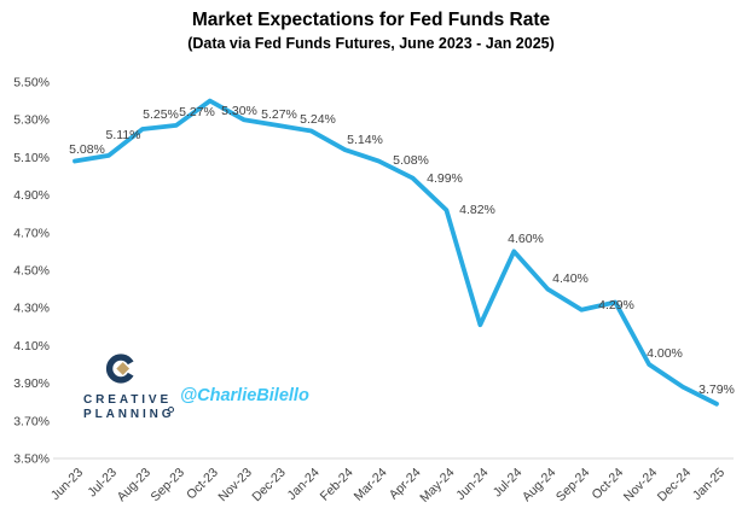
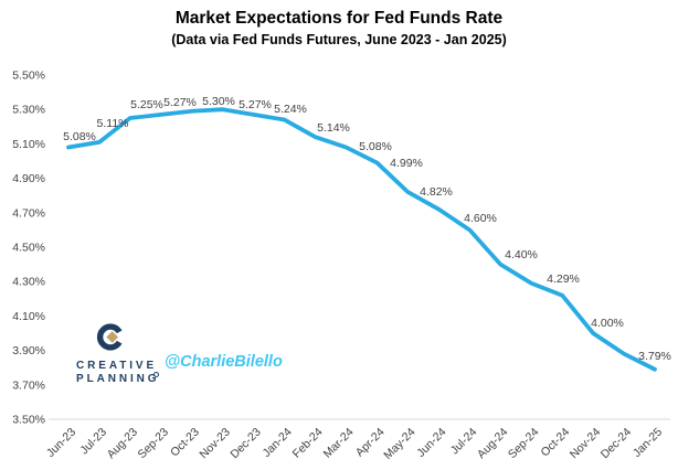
Oct-23: 5.40% -> 5.29%
Jun-24: 4.21% -> 4.72%
Oct-24: 4.33% -> 4.22%
